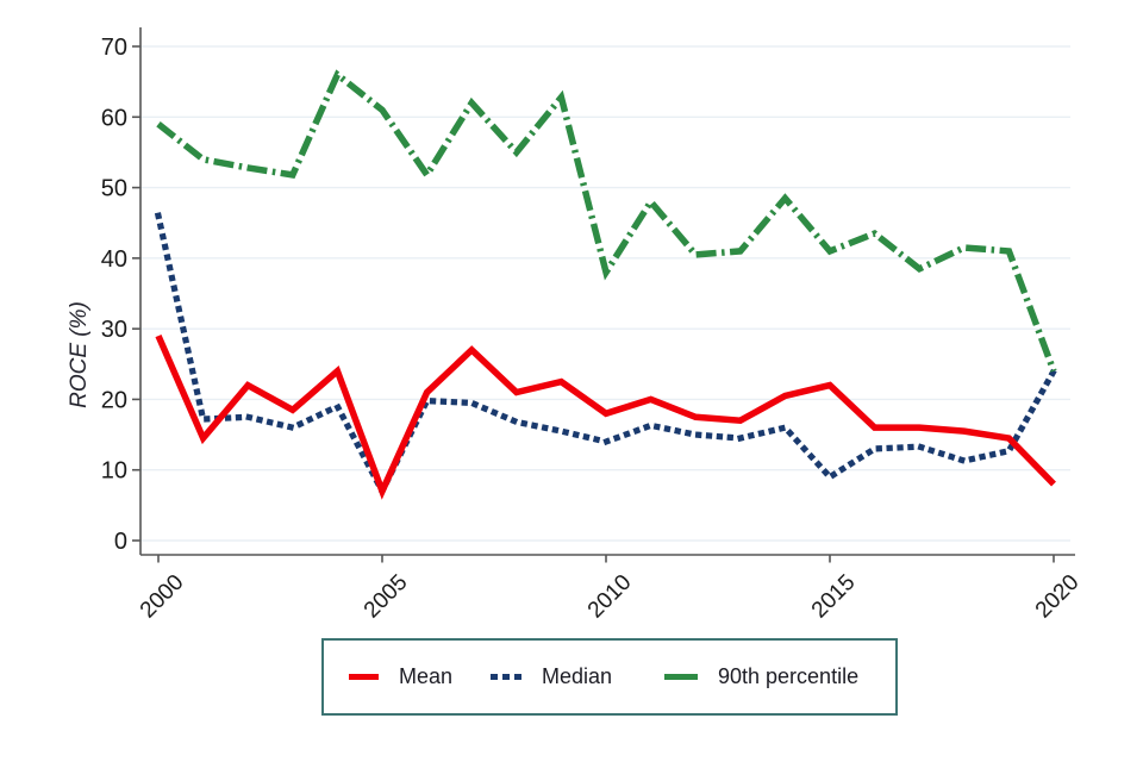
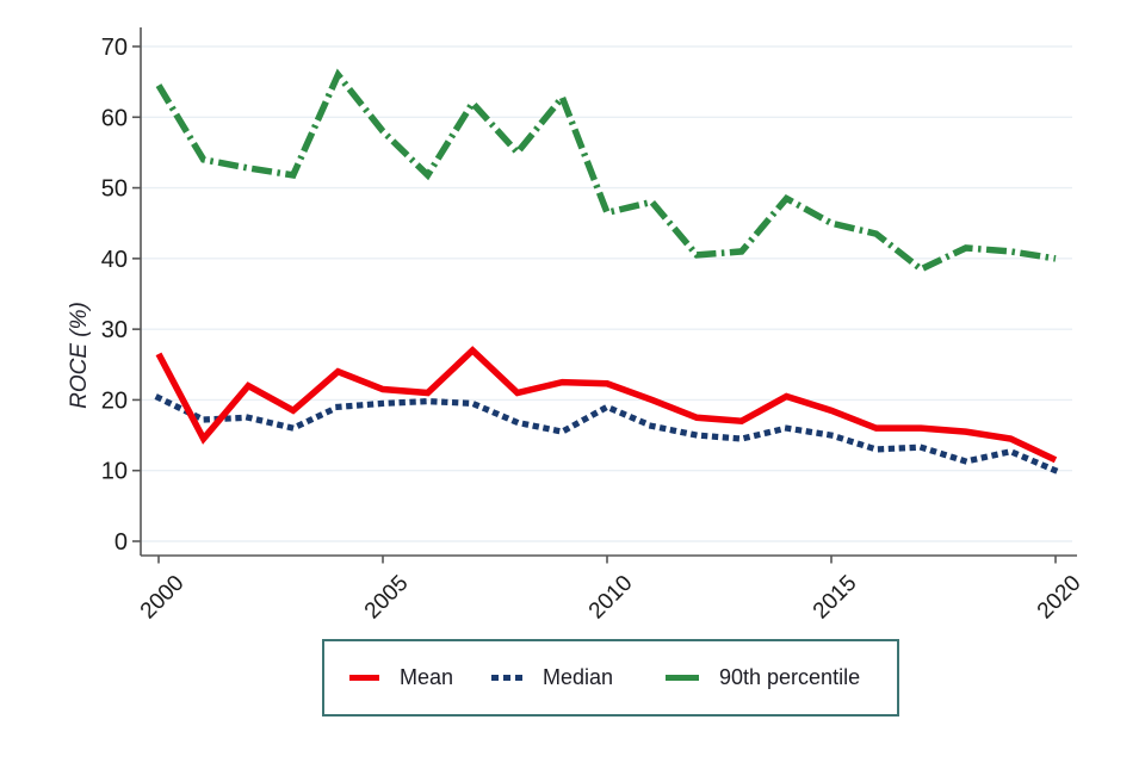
Mean/2000: 29 -> 26
Median/2000: 46 -> 20
90th percentile/2000: 59 -> 64
Mean/2005: 7 -> 22
Median/2005: 7 -> 20
90th percentile/2005: 61 -> 58
Mean/2010: 18 -> 22
Median/2010: 14 -> 19
90th percentile/2010: 38 -> 46
Mean/2015: 22 -> 18
Median/2015: 9 -> 15
90th percentile/2015: 41 -> 45
Mean/2020: 8 -> 12
Median/2020: 24 -> 10
90th percentile/2020: 24 -> 40
